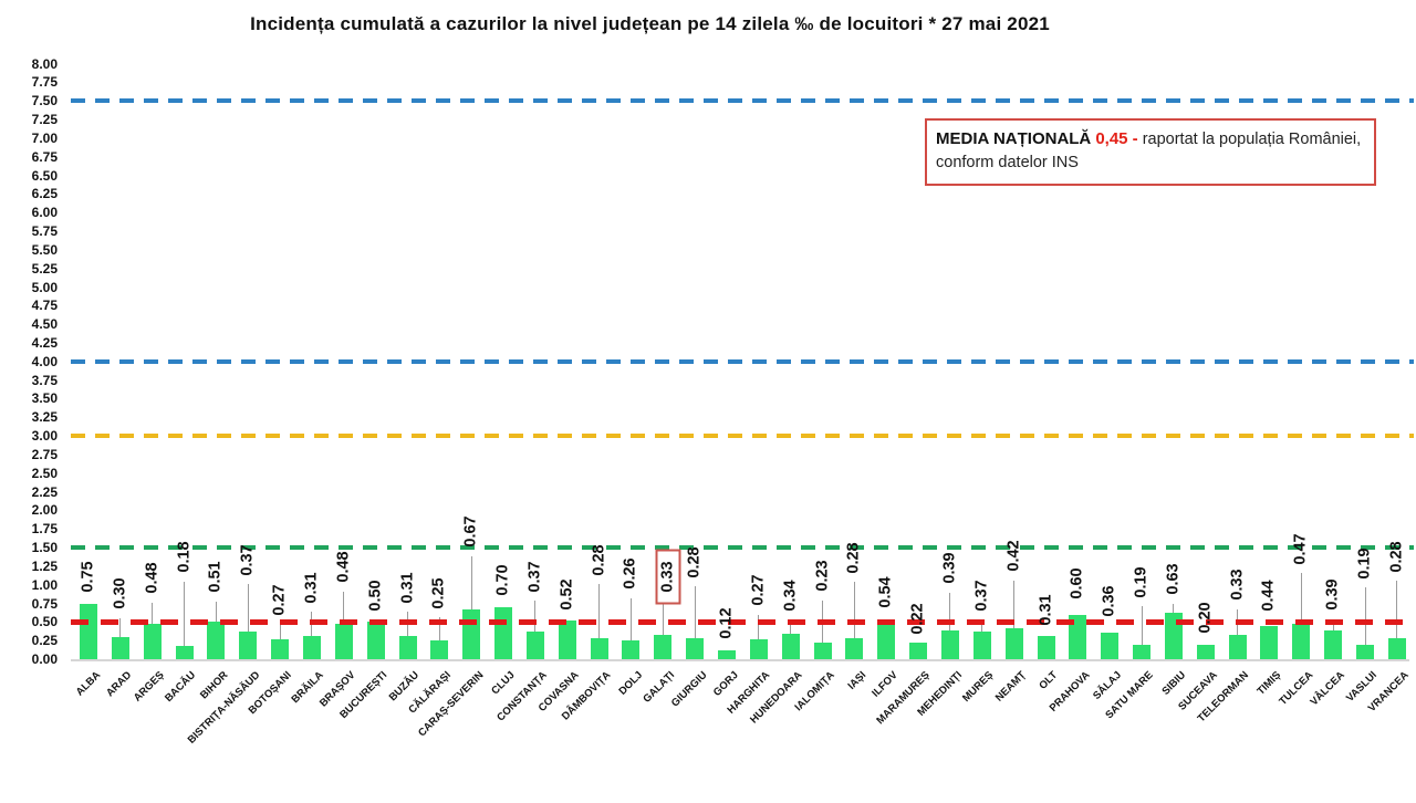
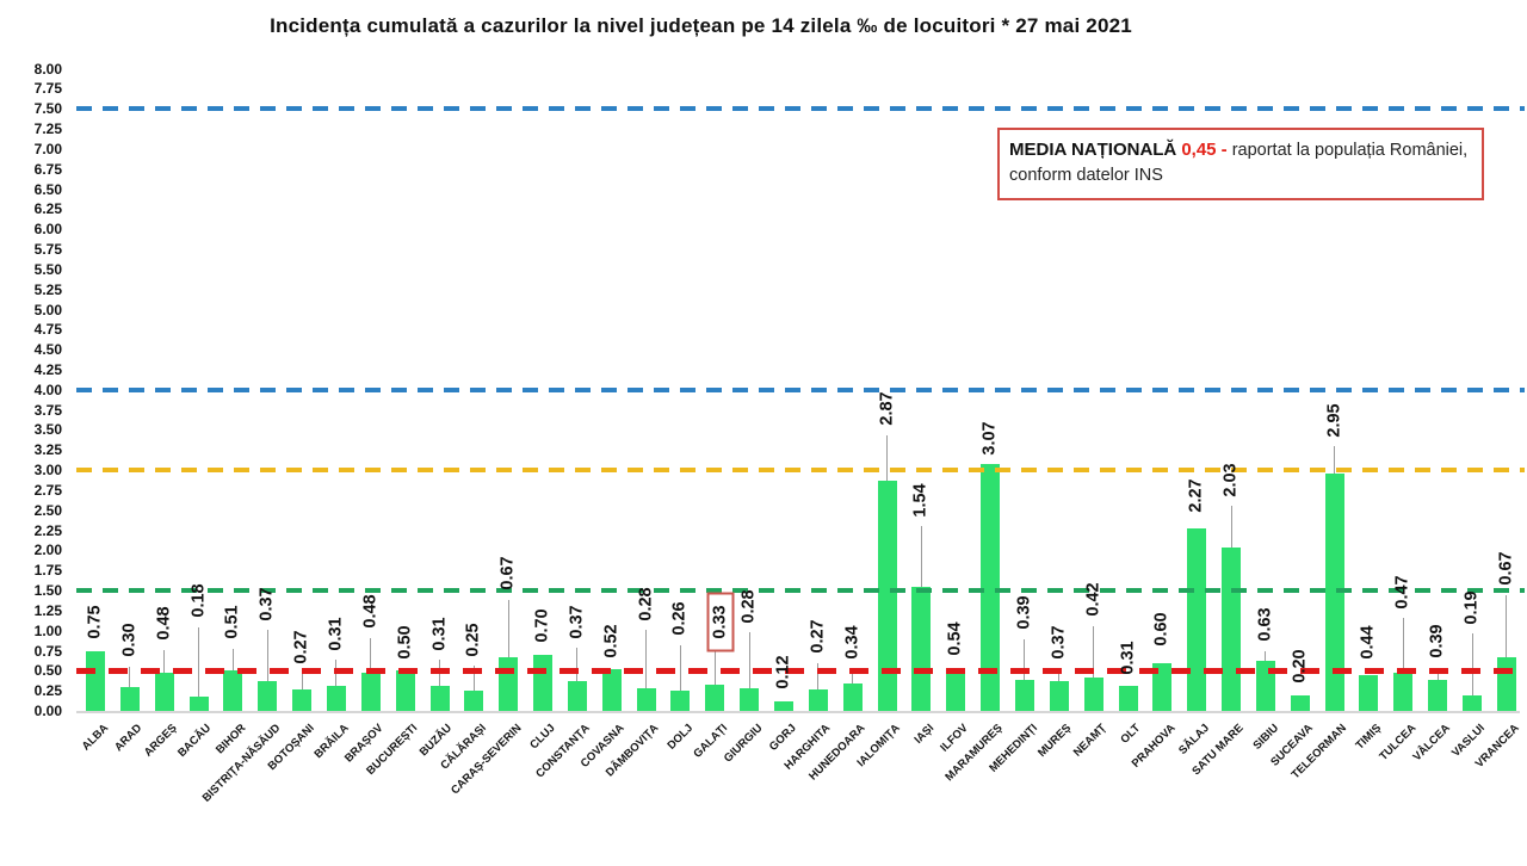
IALOMIȚA: 0.23 -> 2.87
IAȘI: 0.28 -> 1.54
MARAMUREȘ: 0.22 -> 3.07
SĂLAJ: 0.36 -> 2.27
SATU MARE: 0.19 -> 2.03
TELEORMAN: 0.33 -> 2.95
VRANCEA: 0.28 -> 0.67
